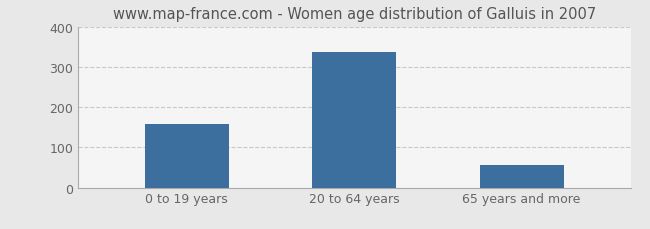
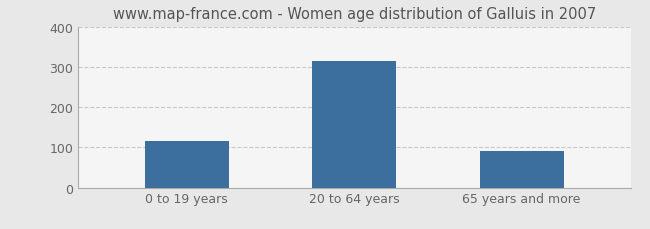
0 to 19 years: 158 -> 115
20 to 64 years: 338 -> 315
65 years and more: 55 -> 90
